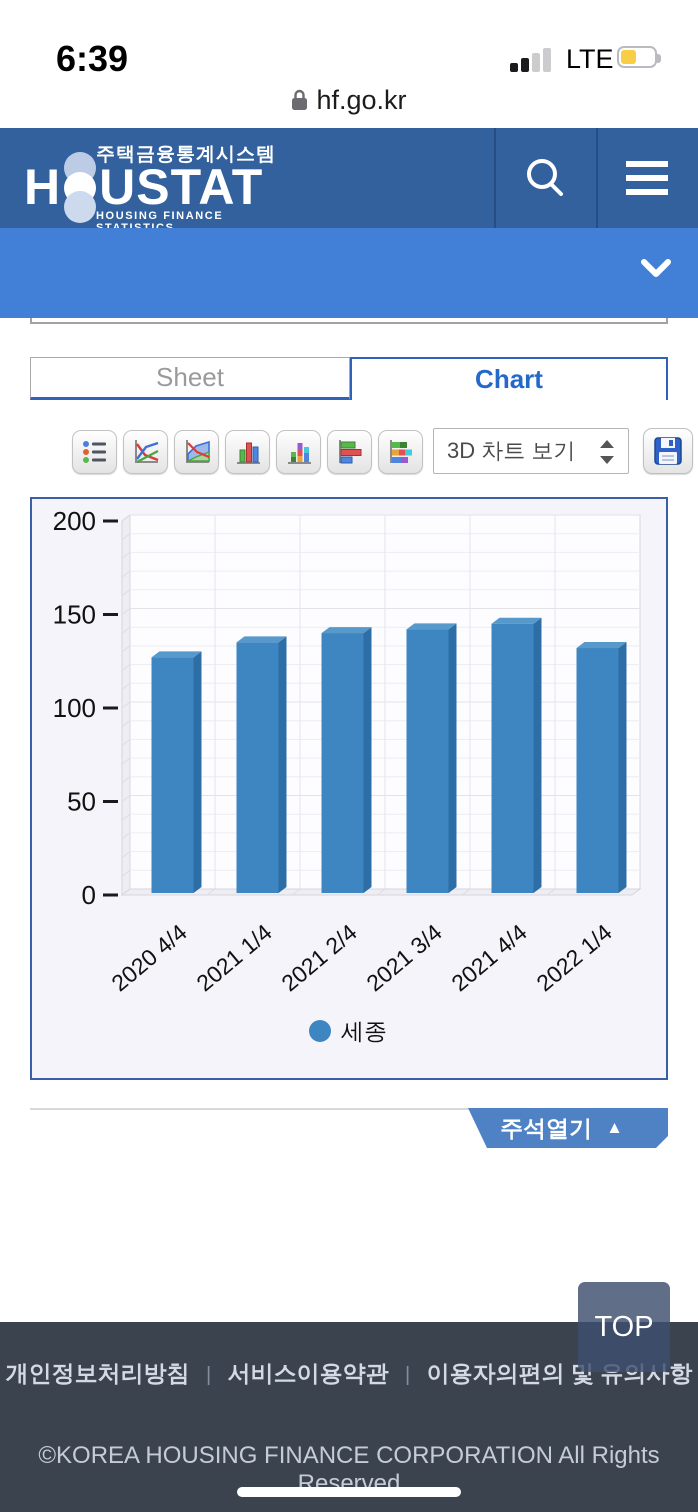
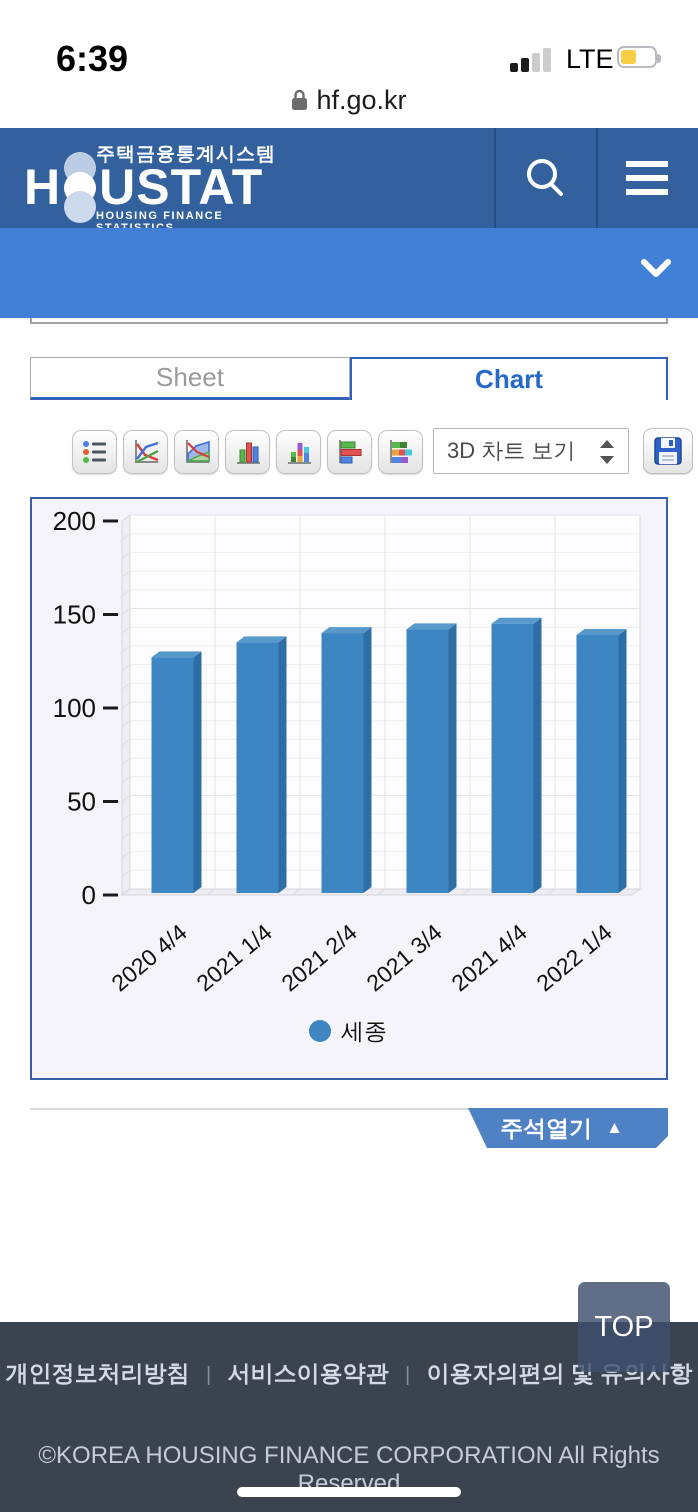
2022 1/4: 131 -> 138
